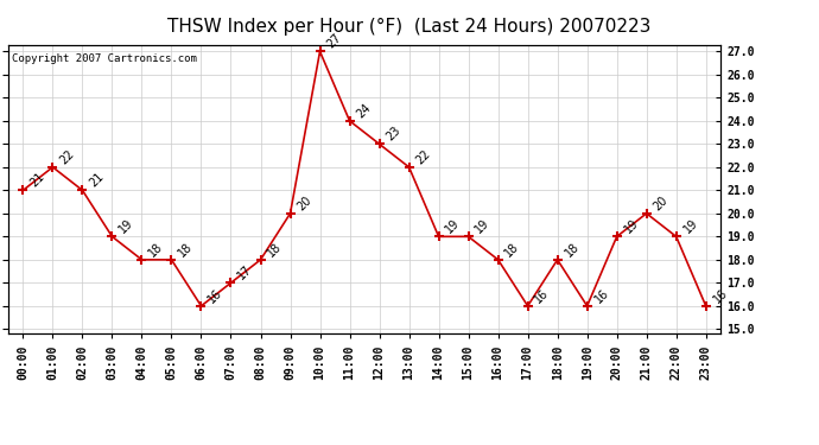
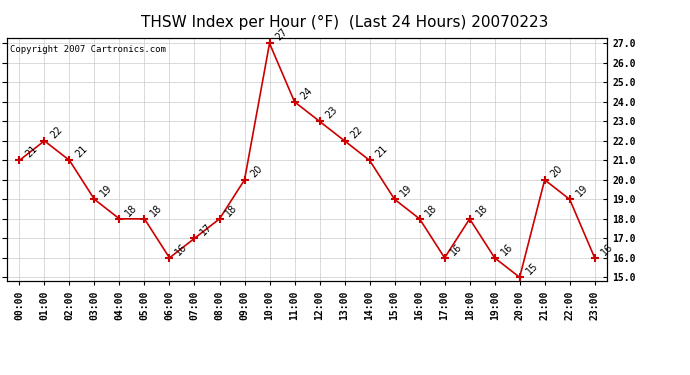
14:00: 19 -> 21
20:00: 19 -> 15
